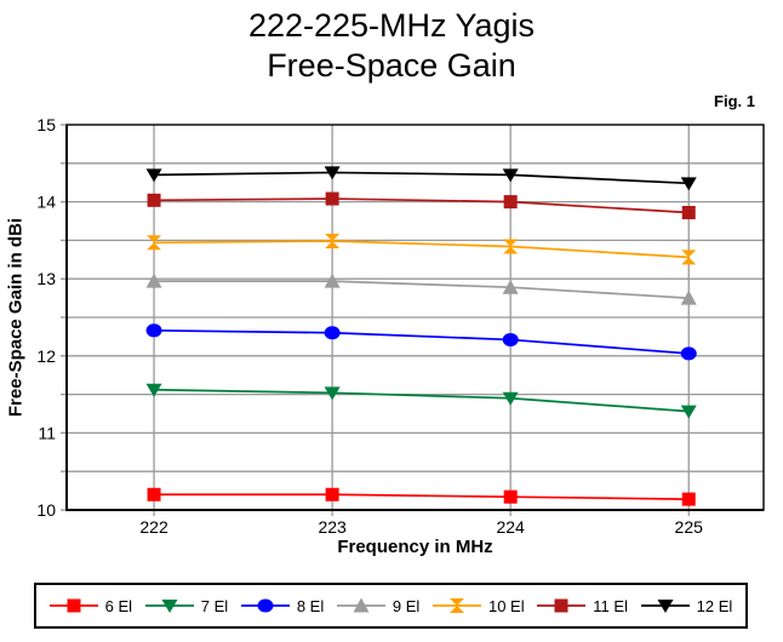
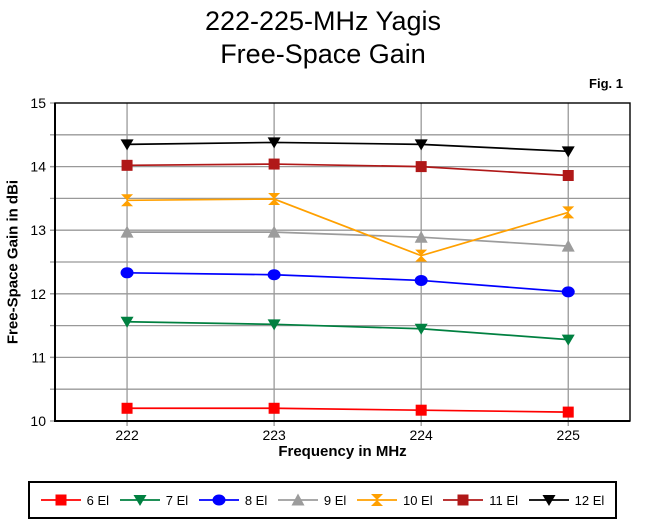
10 El/224: 13.4 -> 12.6
